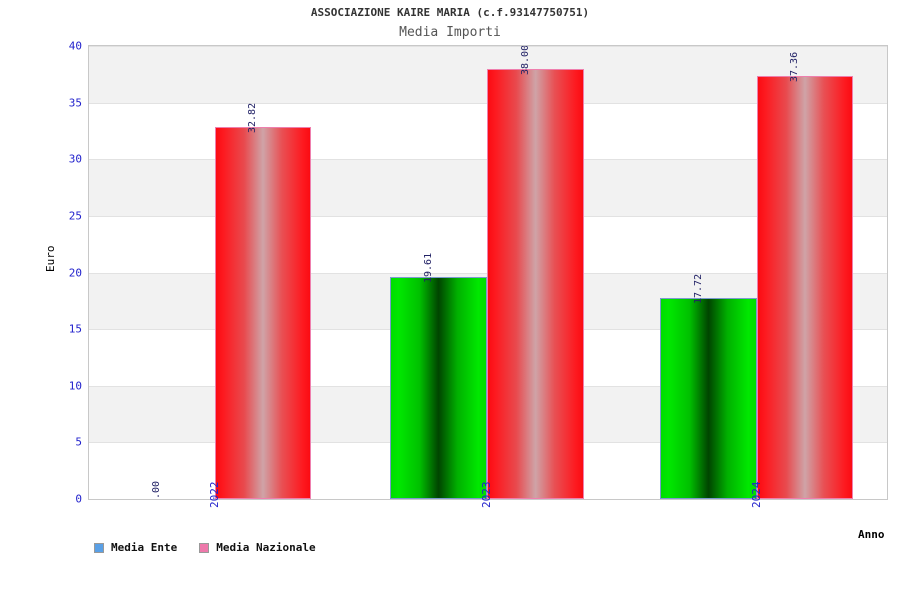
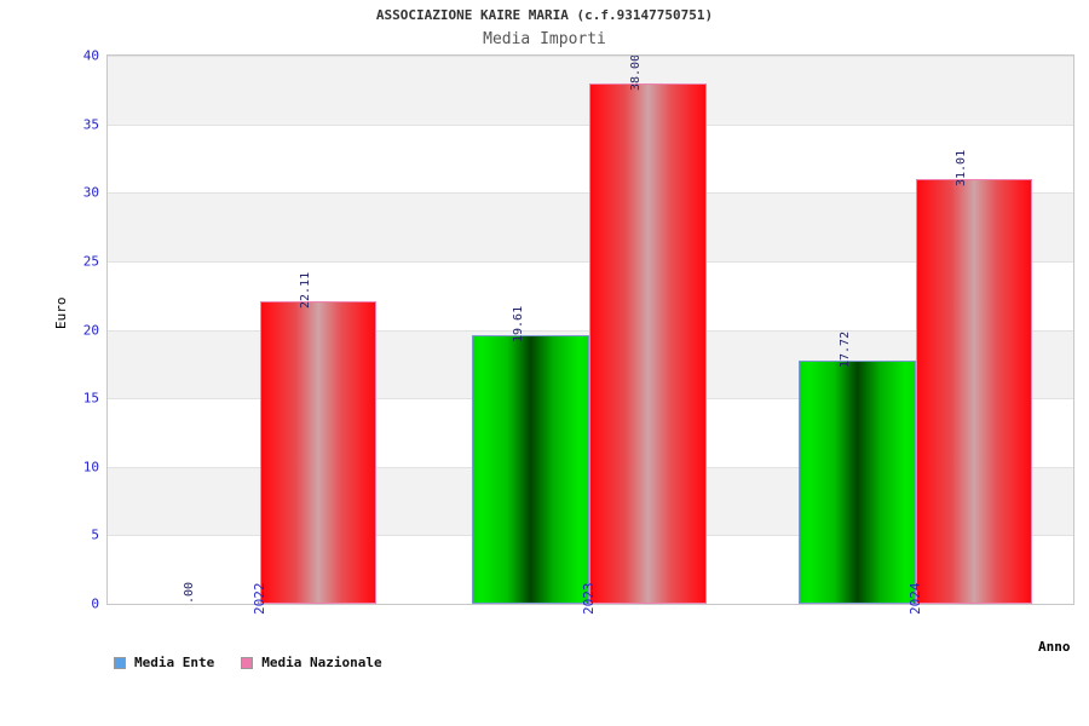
Media Nazionale/2022: 32.82 -> 22.11
Media Nazionale/2024: 37.36 -> 31.01
